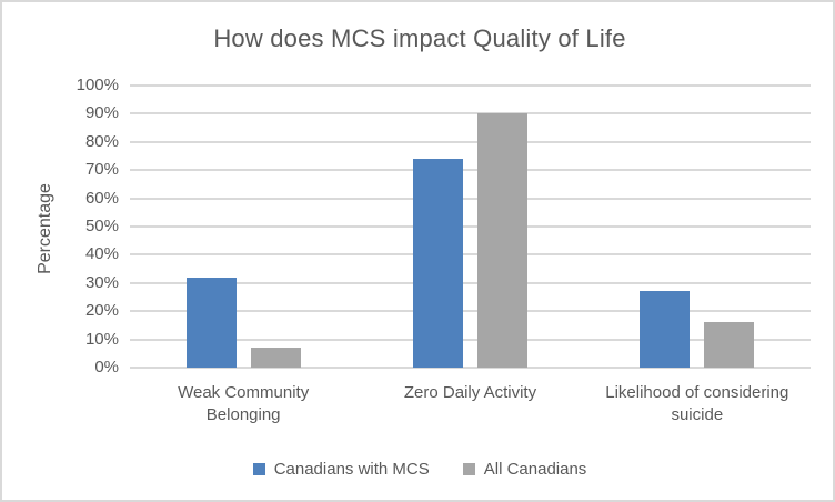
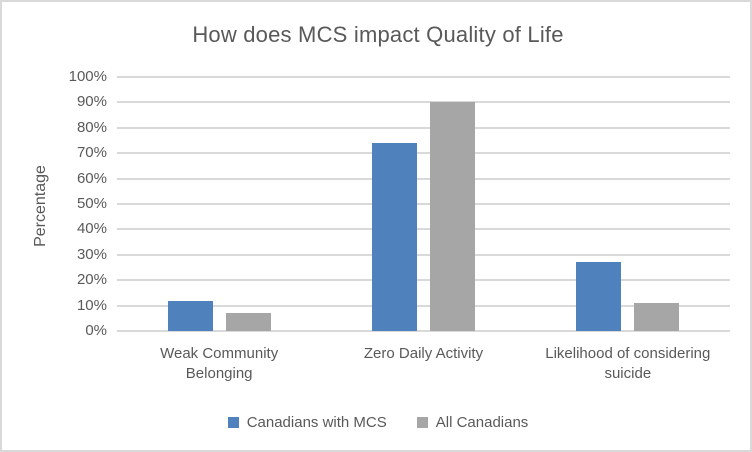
Canadians with MCS/Weak Community Belonging: 32% -> 12%
All Canadians/Likelihood of considering suicide: 16% -> 11%
